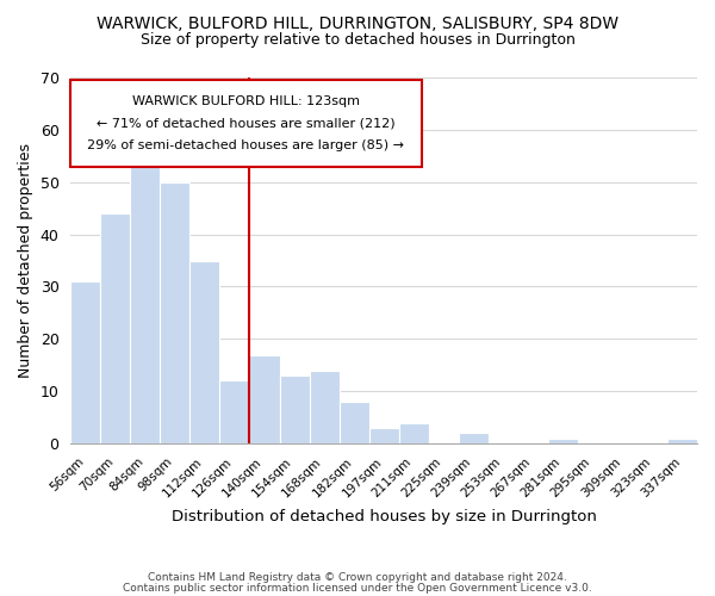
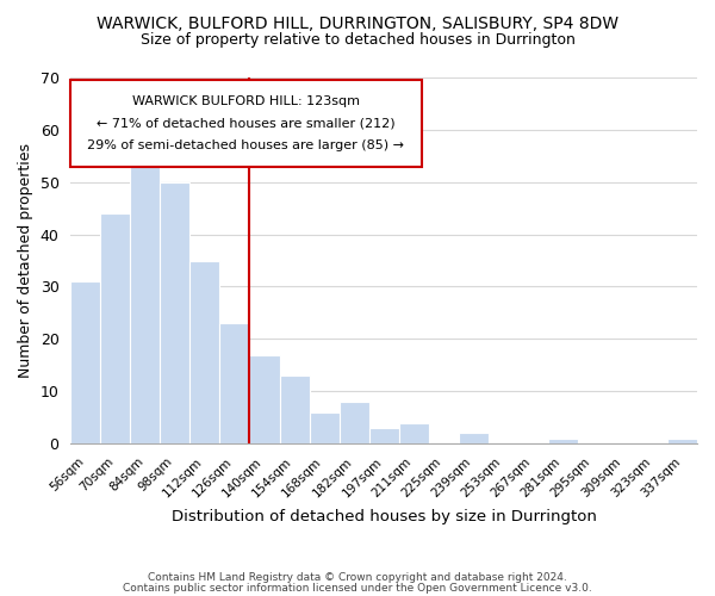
126sqm: 12 -> 23
168sqm: 14 -> 6
